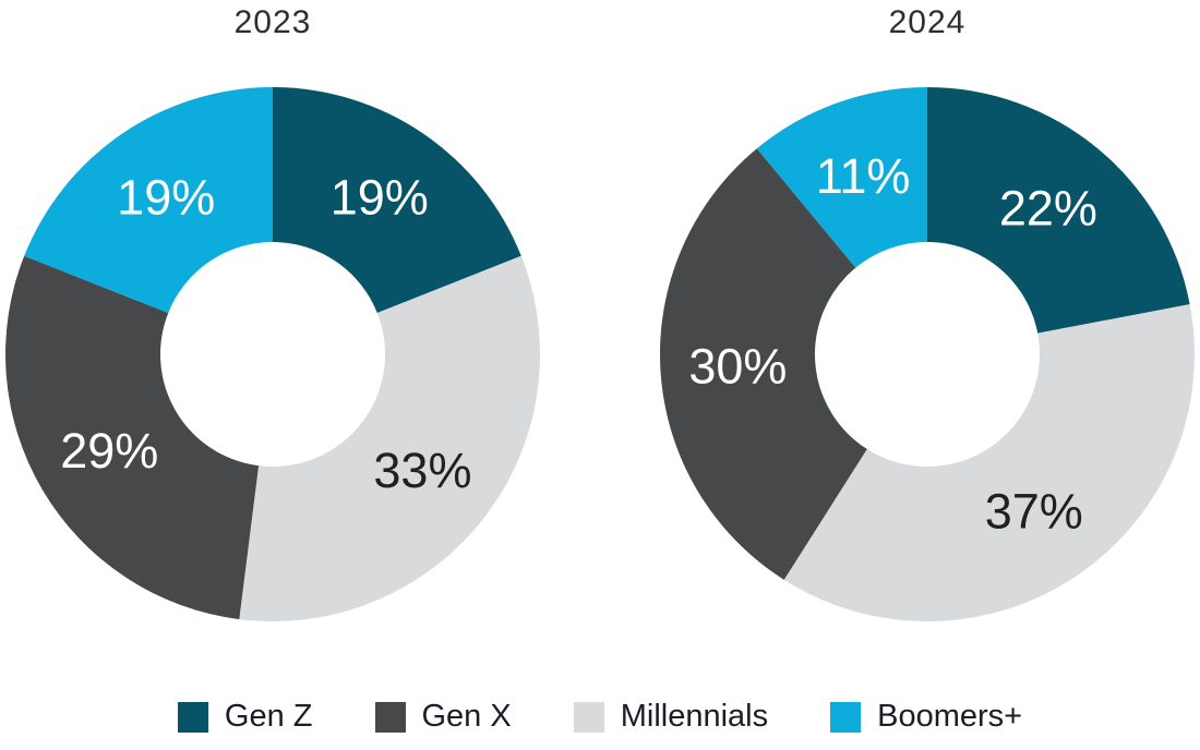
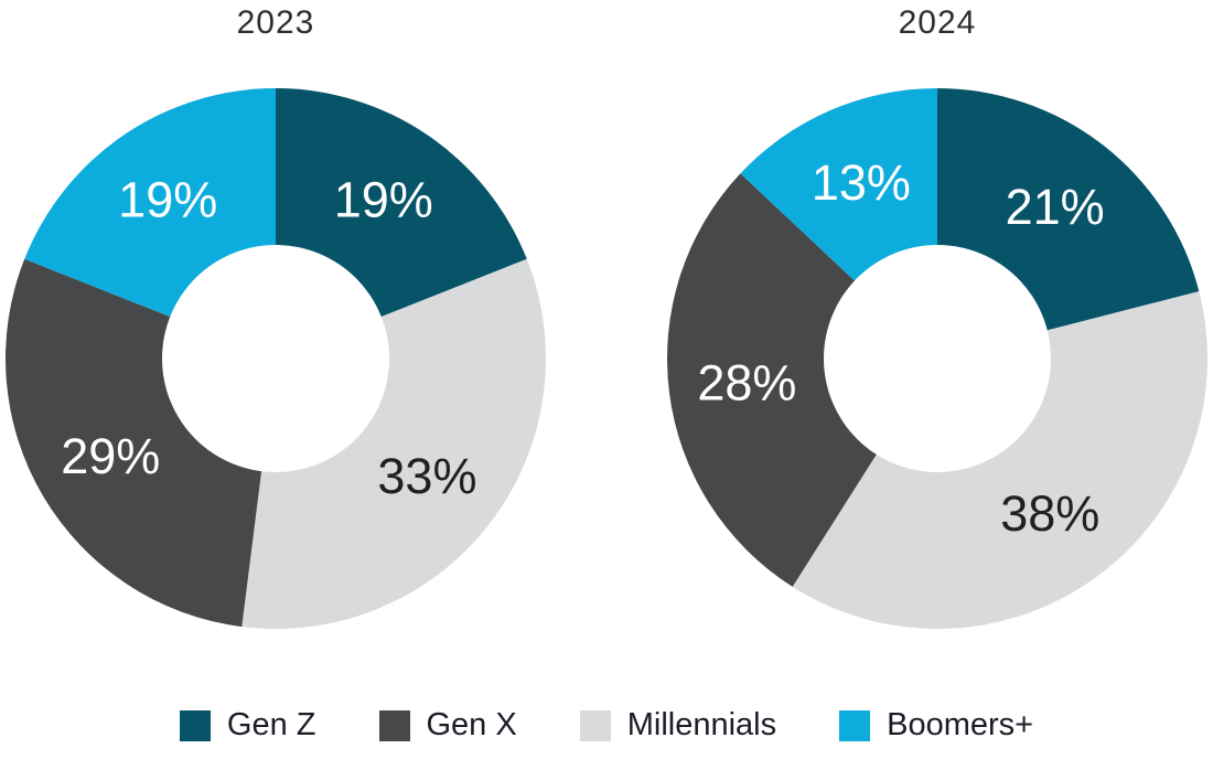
2024/Gen Z: 22% -> 21%
2024/Millennials: 37% -> 38%
2024/Gen X: 30% -> 28%
2024/Boomers+: 11% -> 13%
